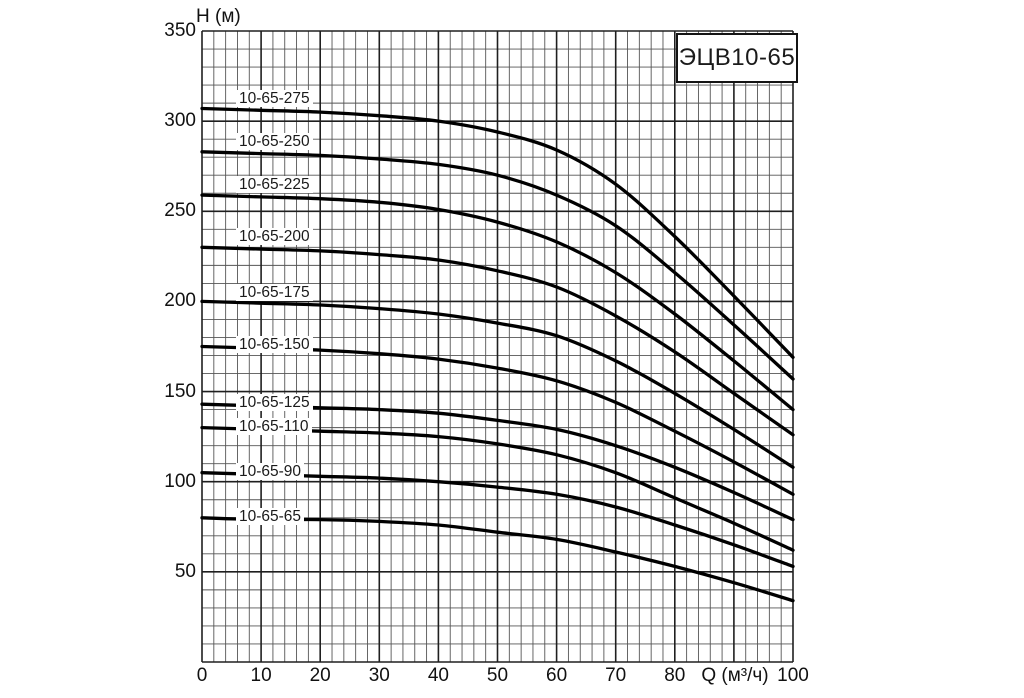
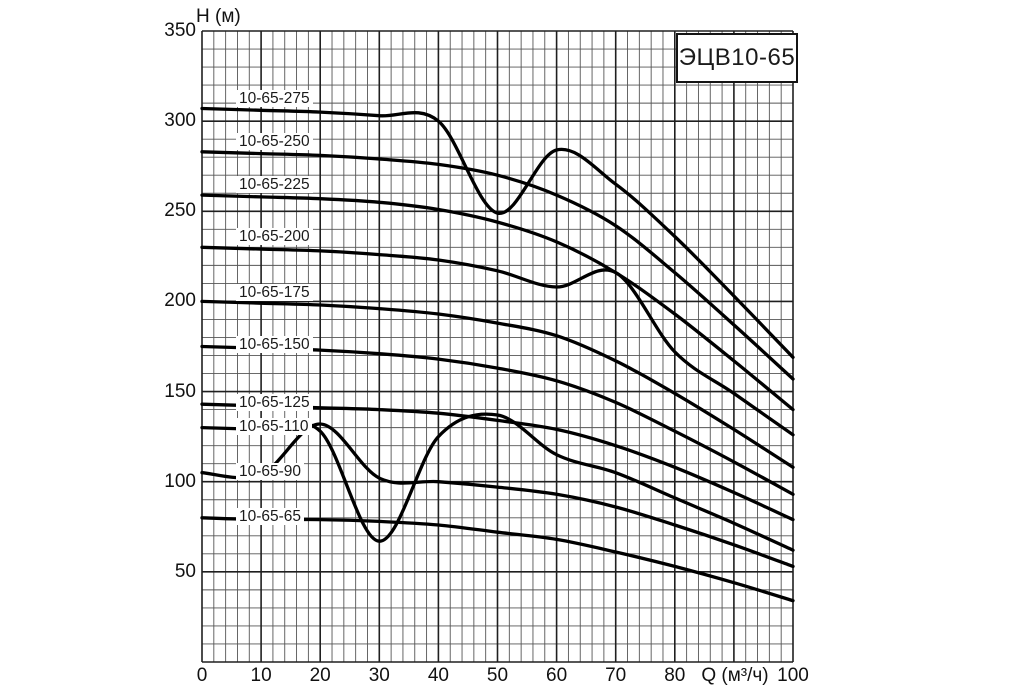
10-65-90/20: 103 -> 132
10-65-110/30: 127 -> 67
10-65-275/50: 294 -> 249
10-65-110/50: 121 -> 137
10-65-200/70: 192 -> 216
